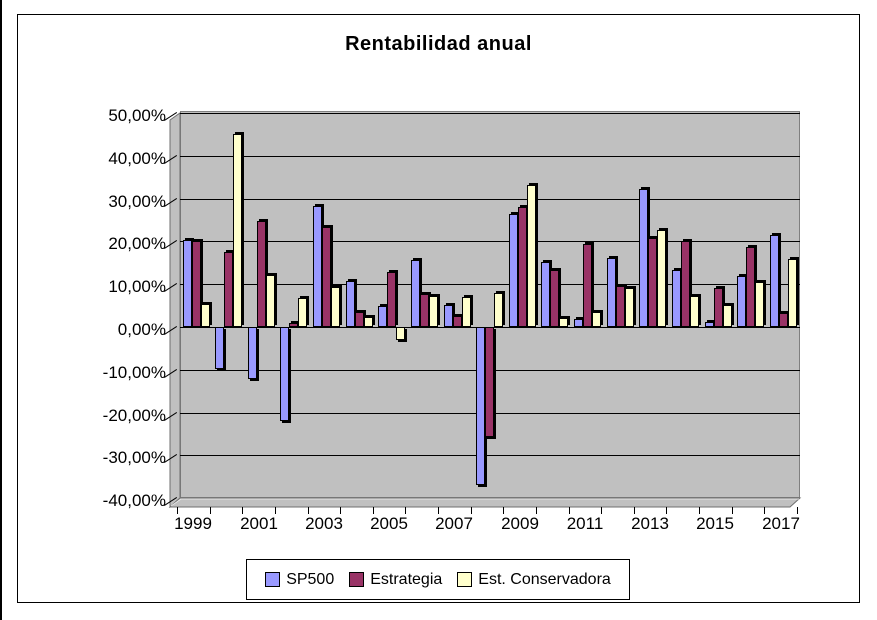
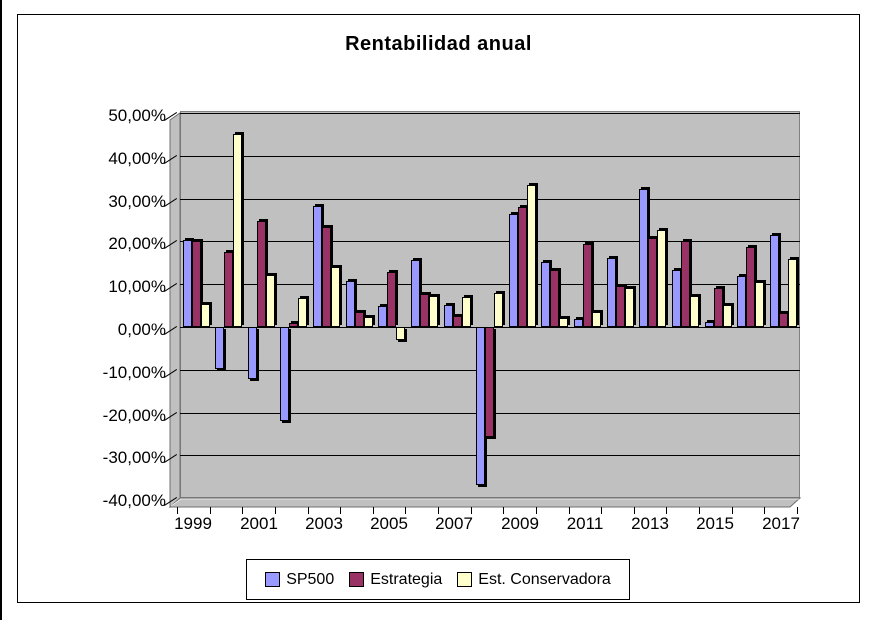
Est. Conservadora/2003: 9% -> 14%
